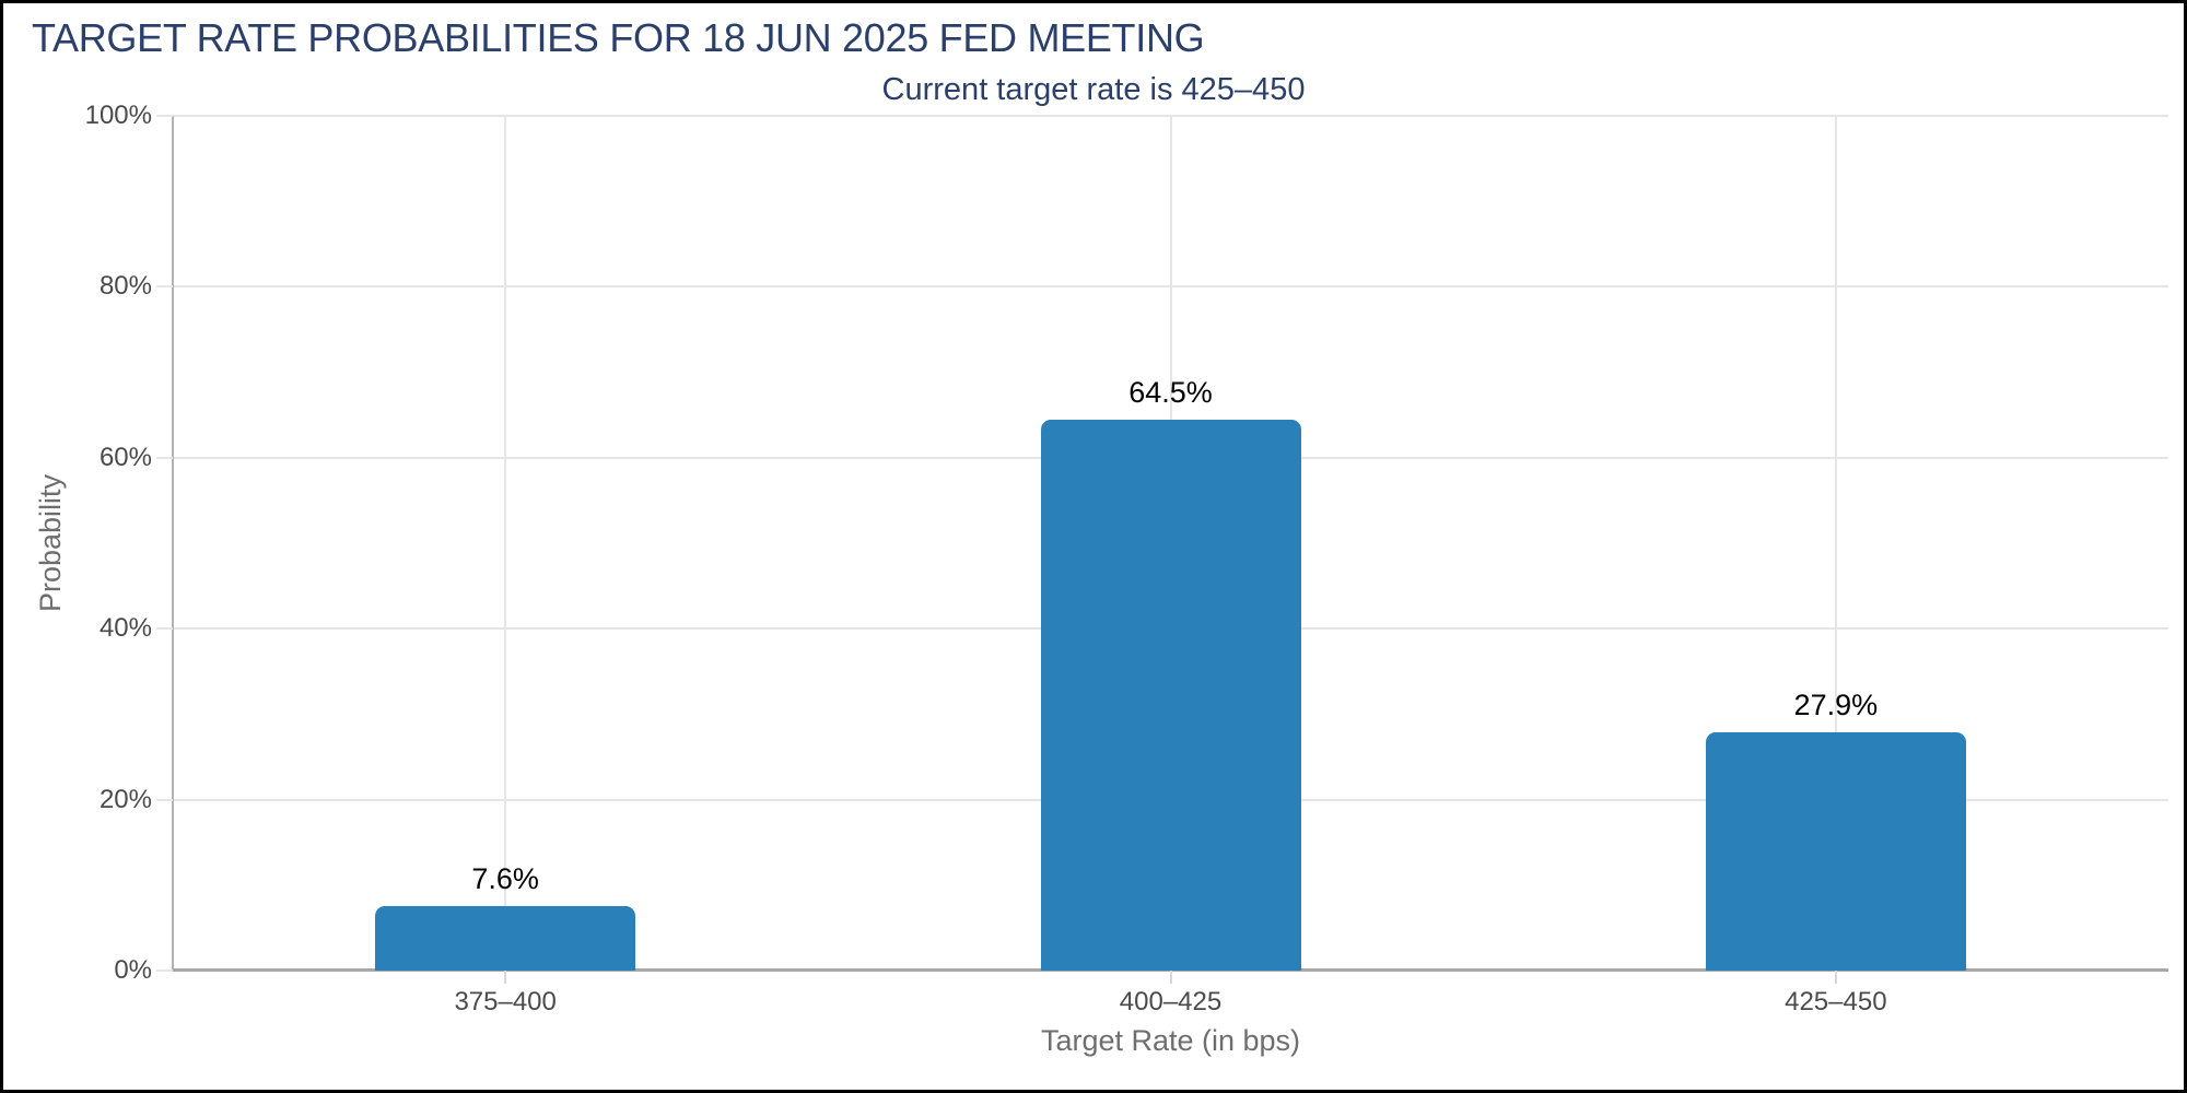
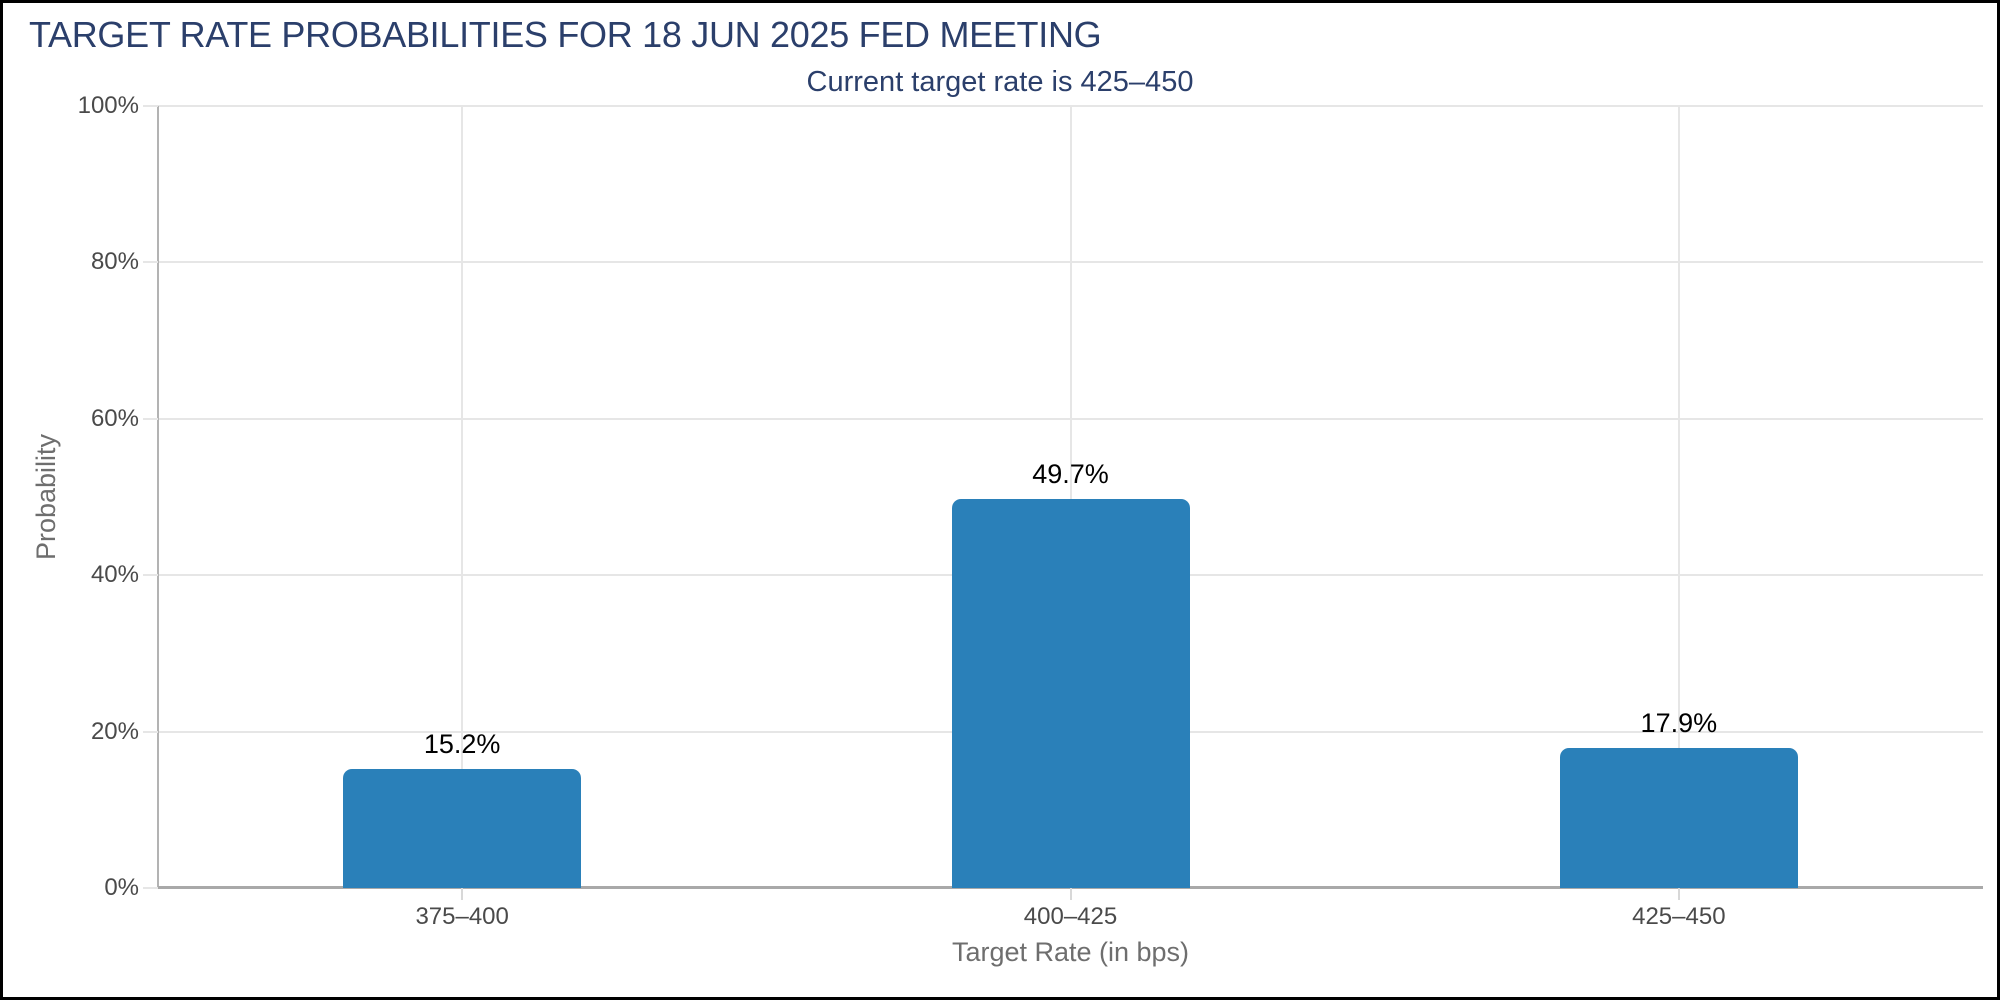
375–400: 7.6% -> 15.2%
400–425: 64.5% -> 49.7%
425–450: 27.9% -> 17.9%
